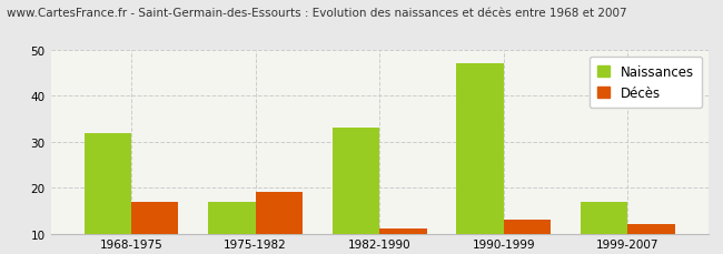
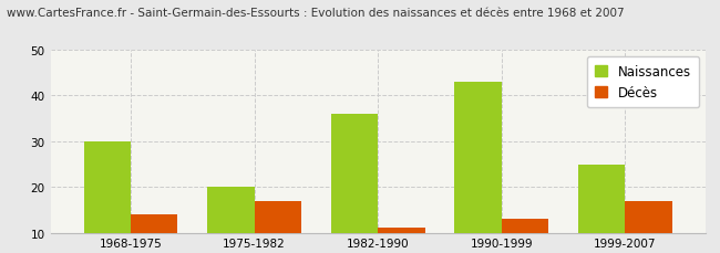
Naissances/1968-1975: 32 -> 30
Décès/1968-1975: 17 -> 14
Naissances/1975-1982: 17 -> 20
Décès/1975-1982: 19 -> 17
Naissances/1982-1990: 33 -> 36
Naissances/1990-1999: 47 -> 43
Naissances/1999-2007: 17 -> 25
Décès/1999-2007: 12 -> 17
